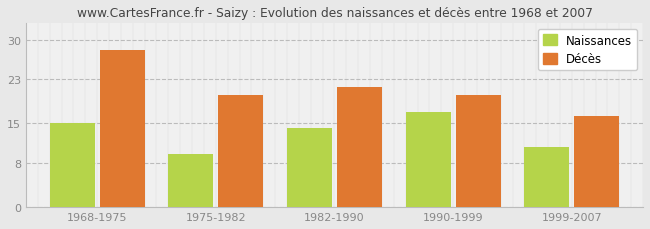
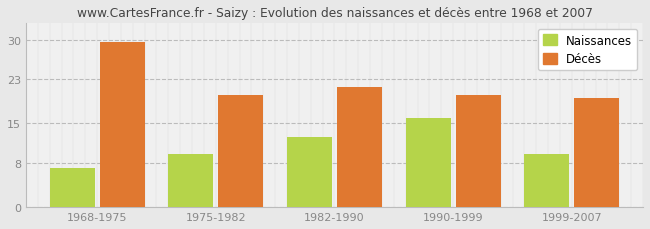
Naissances/1968-1975: 15.0 -> 7.0
Décès/1968-1975: 28.2 -> 29.5
Naissances/1982-1990: 14.2 -> 12.5
Naissances/1990-1999: 17.0 -> 16.0
Naissances/1999-2007: 10.8 -> 9.5
Décès/1999-2007: 16.4 -> 19.5
